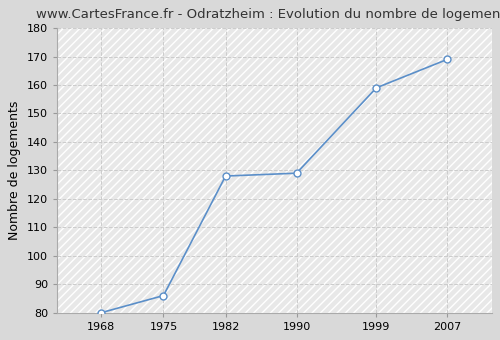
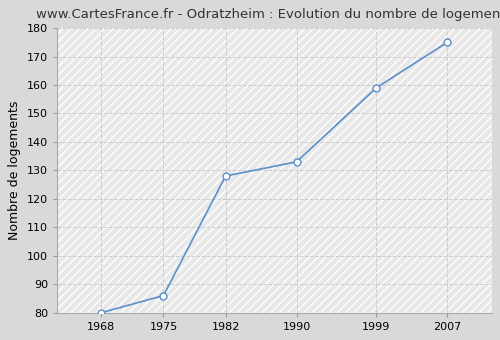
1990: 129 -> 133
2007: 169 -> 175
